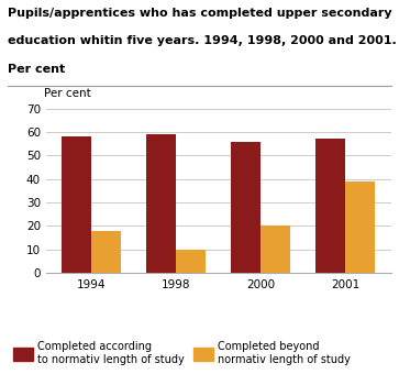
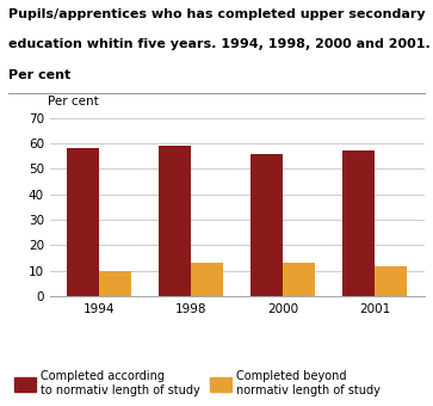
Completed beyond normativ length of study/1994: 18 -> 10
Completed beyond normativ length of study/1998: 10 -> 13
Completed beyond normativ length of study/2000: 20 -> 13
Completed beyond normativ length of study/2001: 39 -> 12
